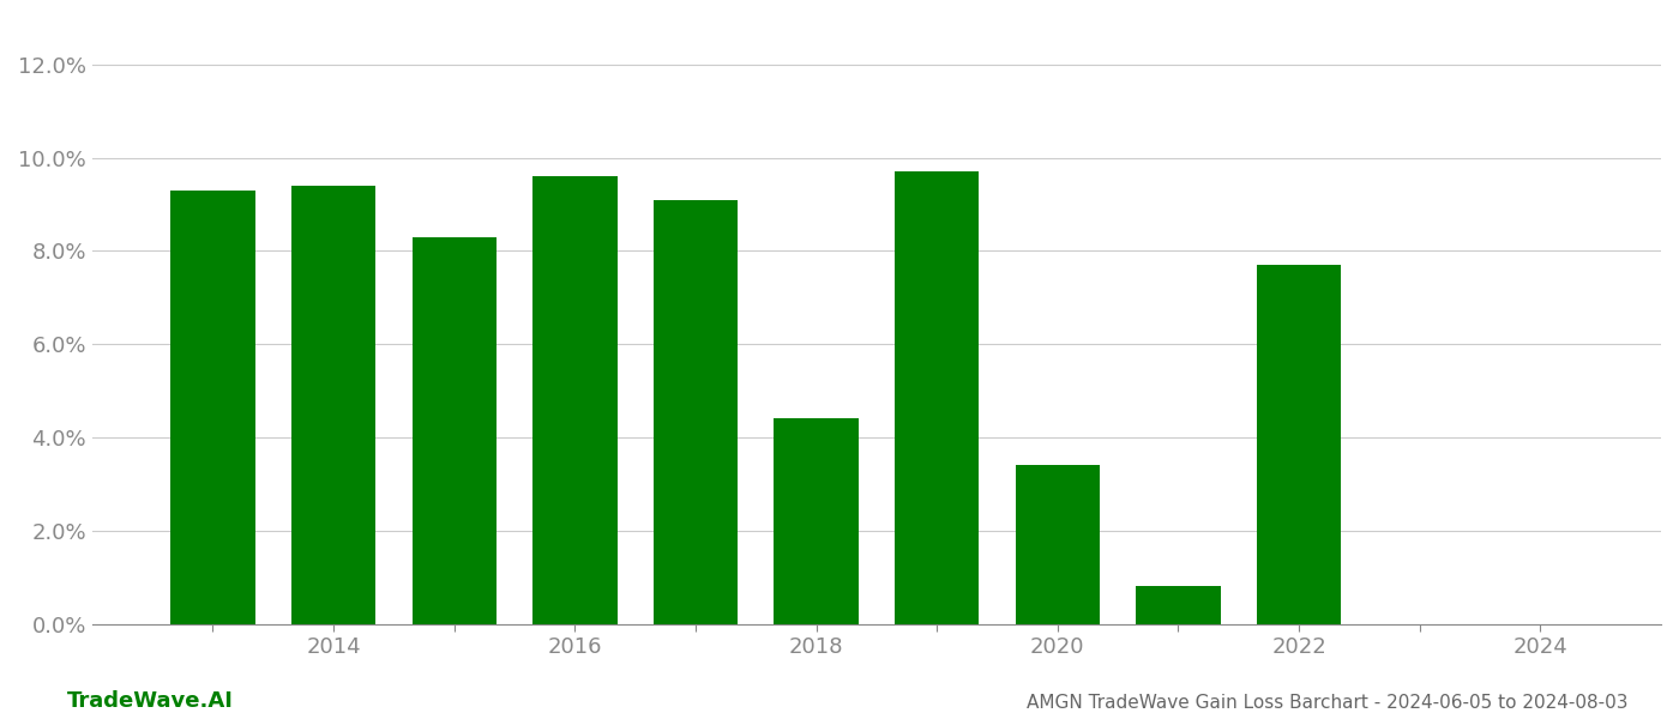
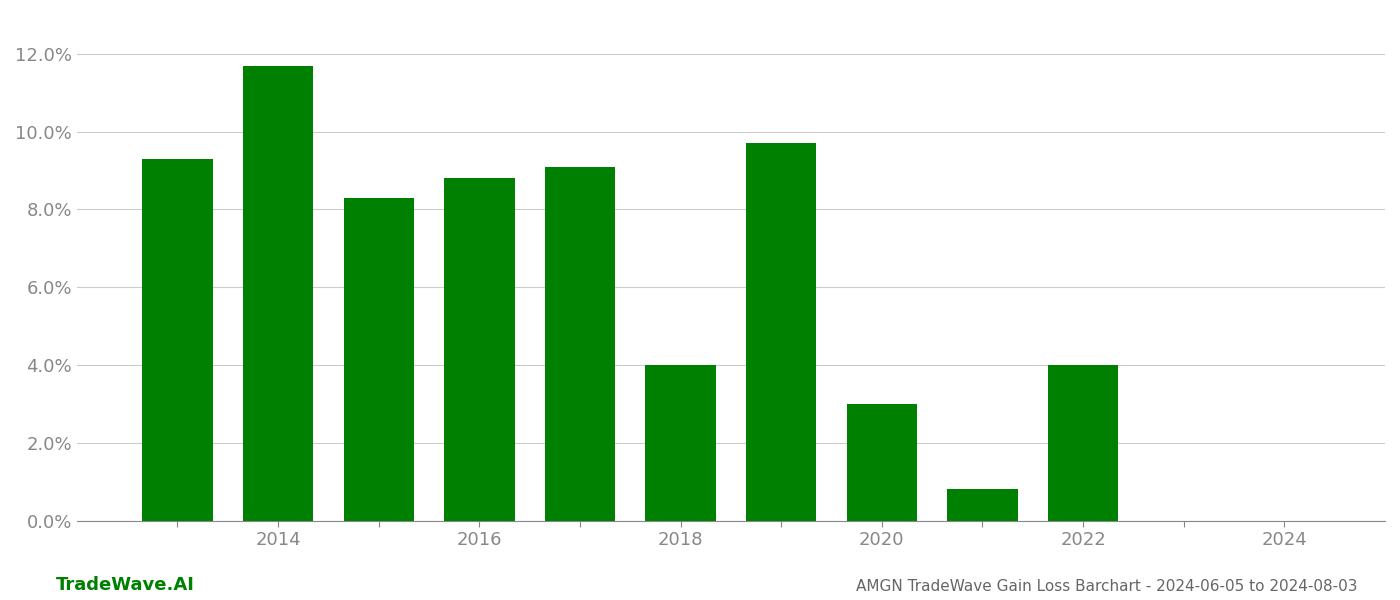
2014: 9.4% -> 11.7%
2016: 9.6% -> 8.8%
2018: 4.4% -> 4.0%
2020: 3.4% -> 3.0%
2022: 7.7% -> 4.0%
